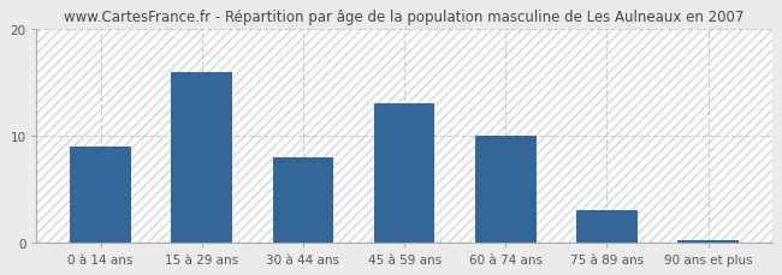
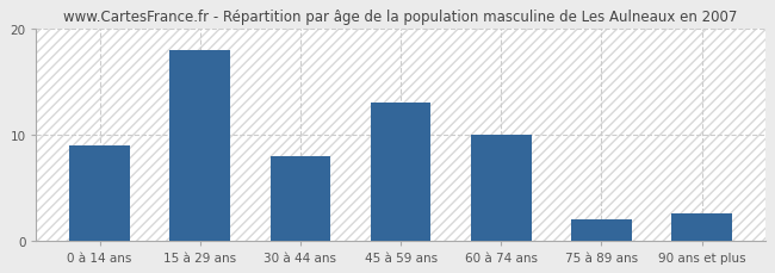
15 à 29 ans: 16.0 -> 18.0
75 à 89 ans: 3.0 -> 2.0
90 ans et plus: 0.2 -> 2.6
